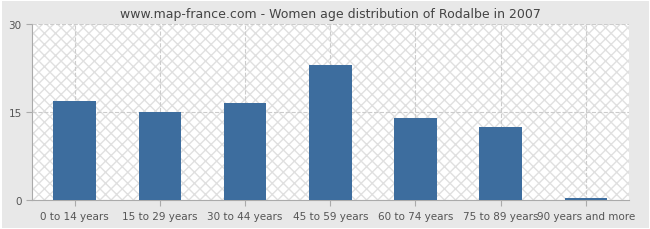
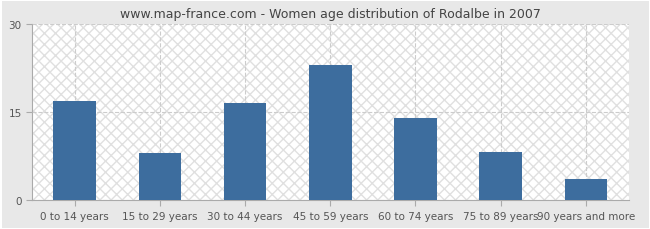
15 to 29 years: 15.0 -> 8.0
75 to 89 years: 12.5 -> 8.2
90 years and more: 0.3 -> 3.6
